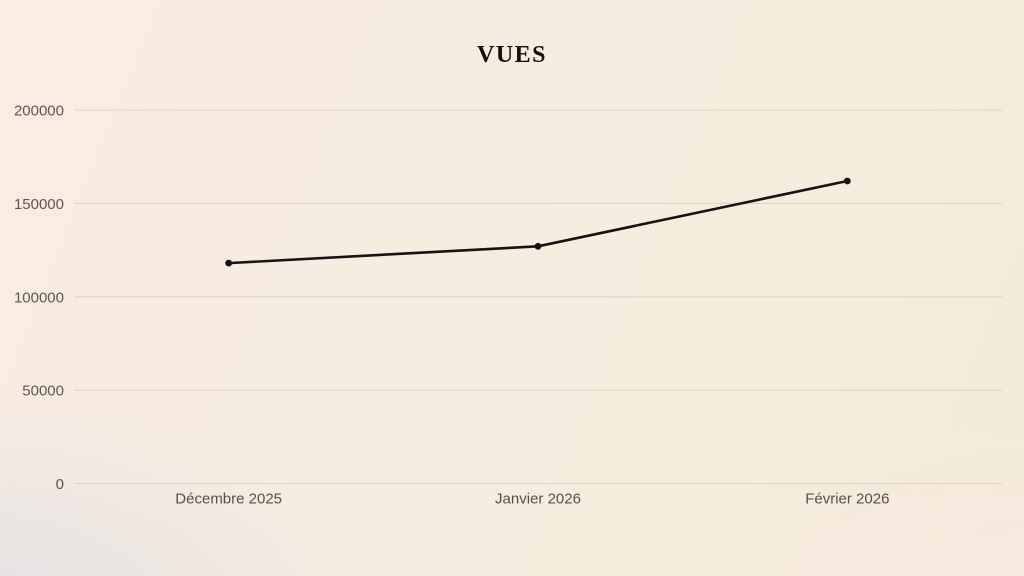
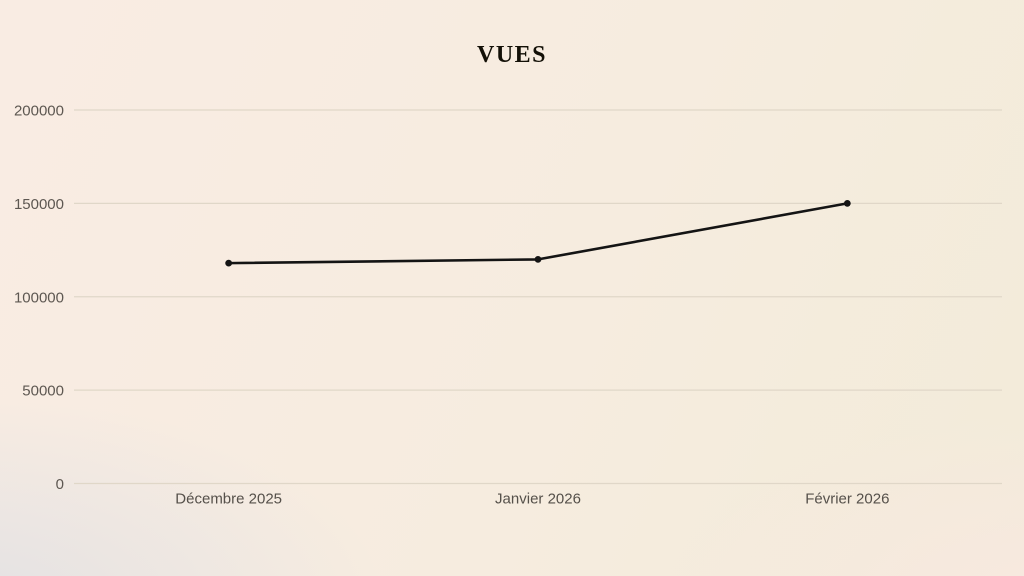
Janvier 2026: 127000 -> 120000
Février 2026: 162000 -> 150000
